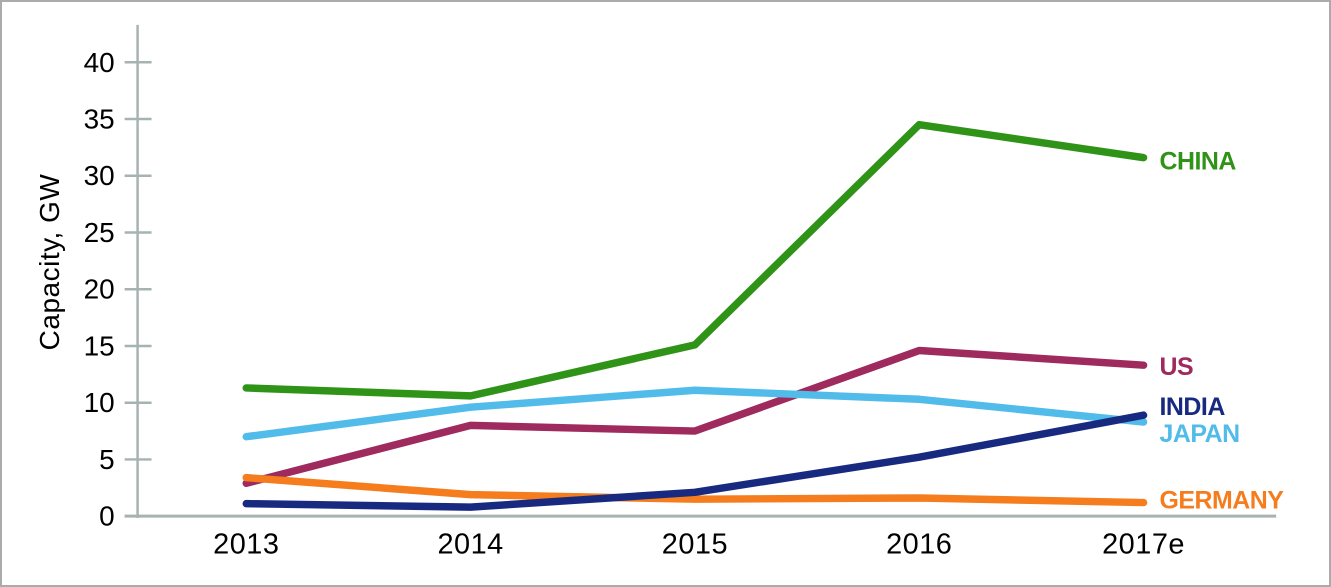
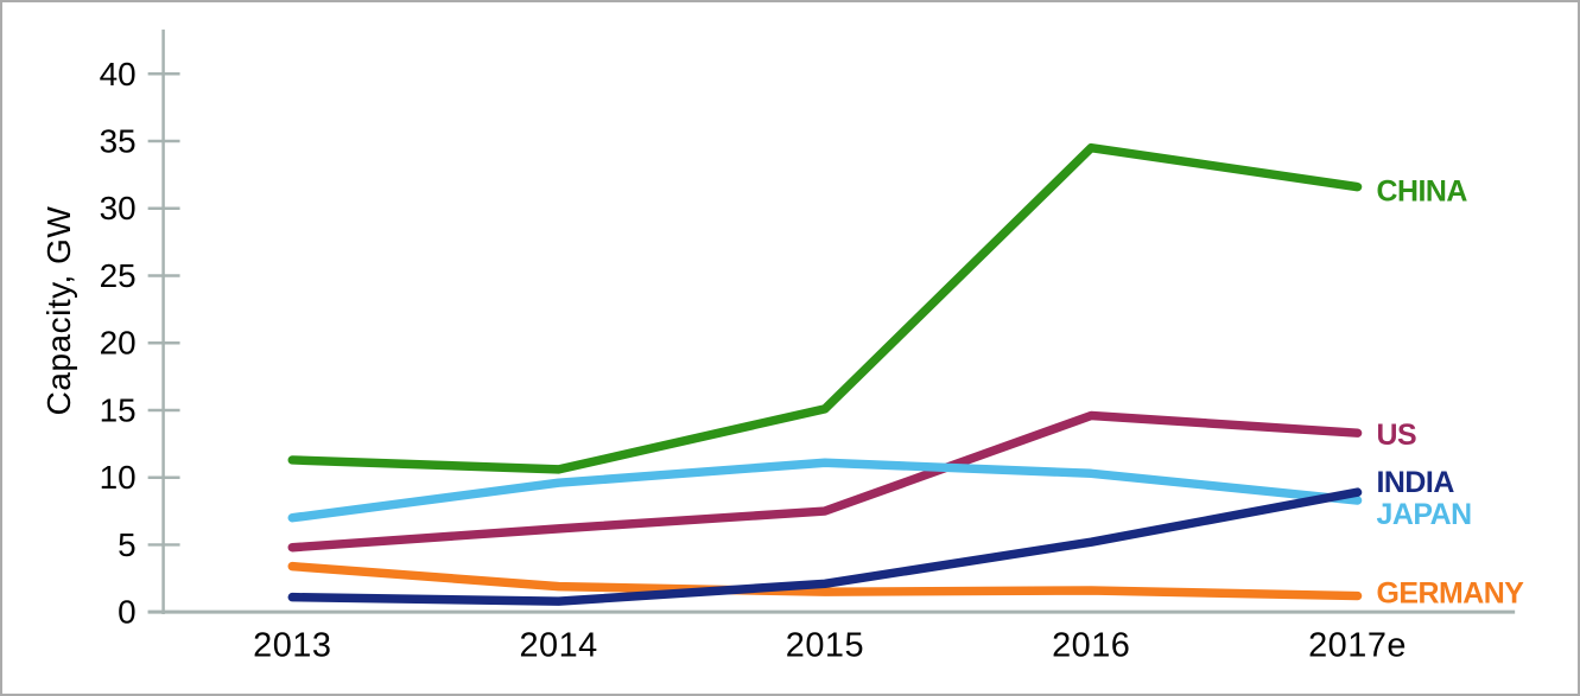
US/2013: 2.9 -> 4.8
US/2014: 8.0 -> 6.2
